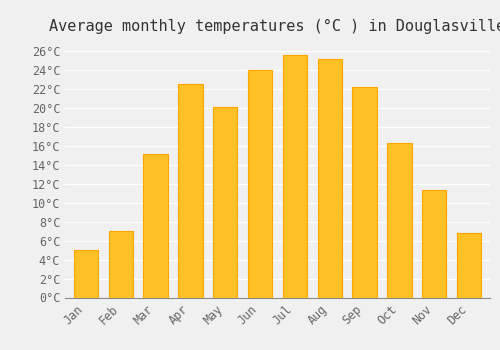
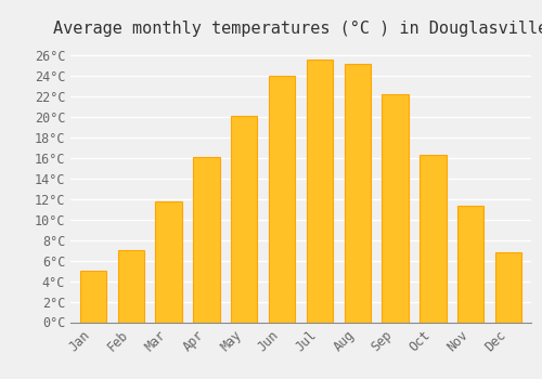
Mar: 15.2°C -> 11.8°C
Apr: 22.6°C -> 16.1°C
